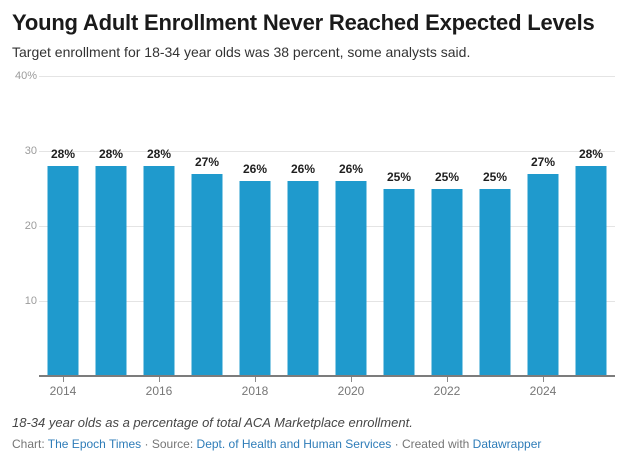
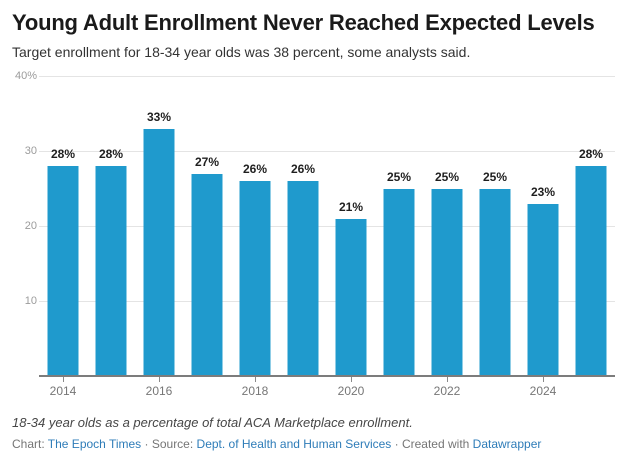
2016: 28% -> 33%
2020: 26% -> 21%
2024: 27% -> 23%
